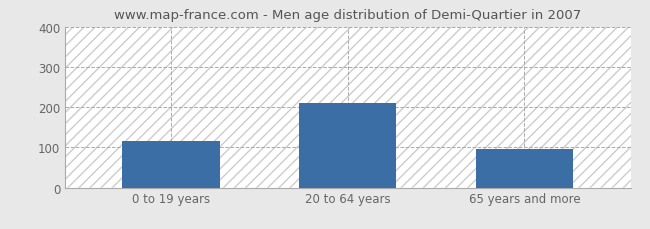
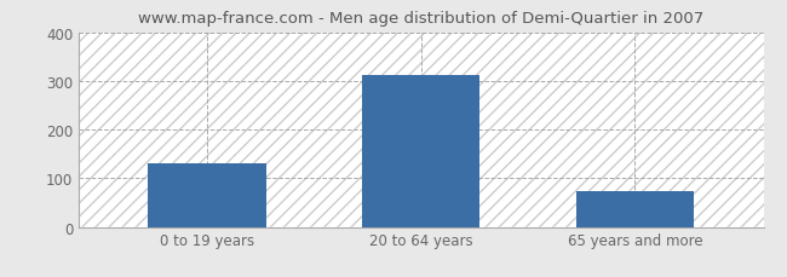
0 to 19 years: 115 -> 130
20 to 64 years: 210 -> 311
65 years and more: 95 -> 73
